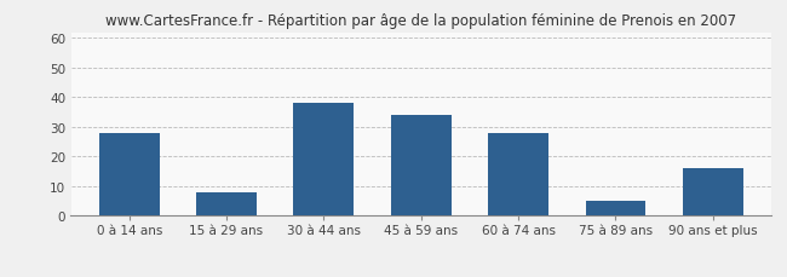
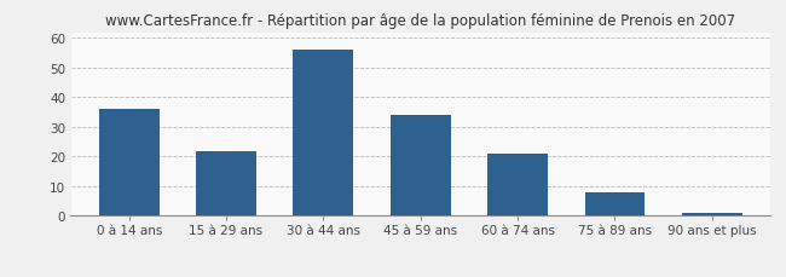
0 à 14 ans: 28 -> 36
15 à 29 ans: 8 -> 22
30 à 44 ans: 38 -> 56
60 à 74 ans: 28 -> 21
75 à 89 ans: 5 -> 8
90 ans et plus: 16 -> 1
